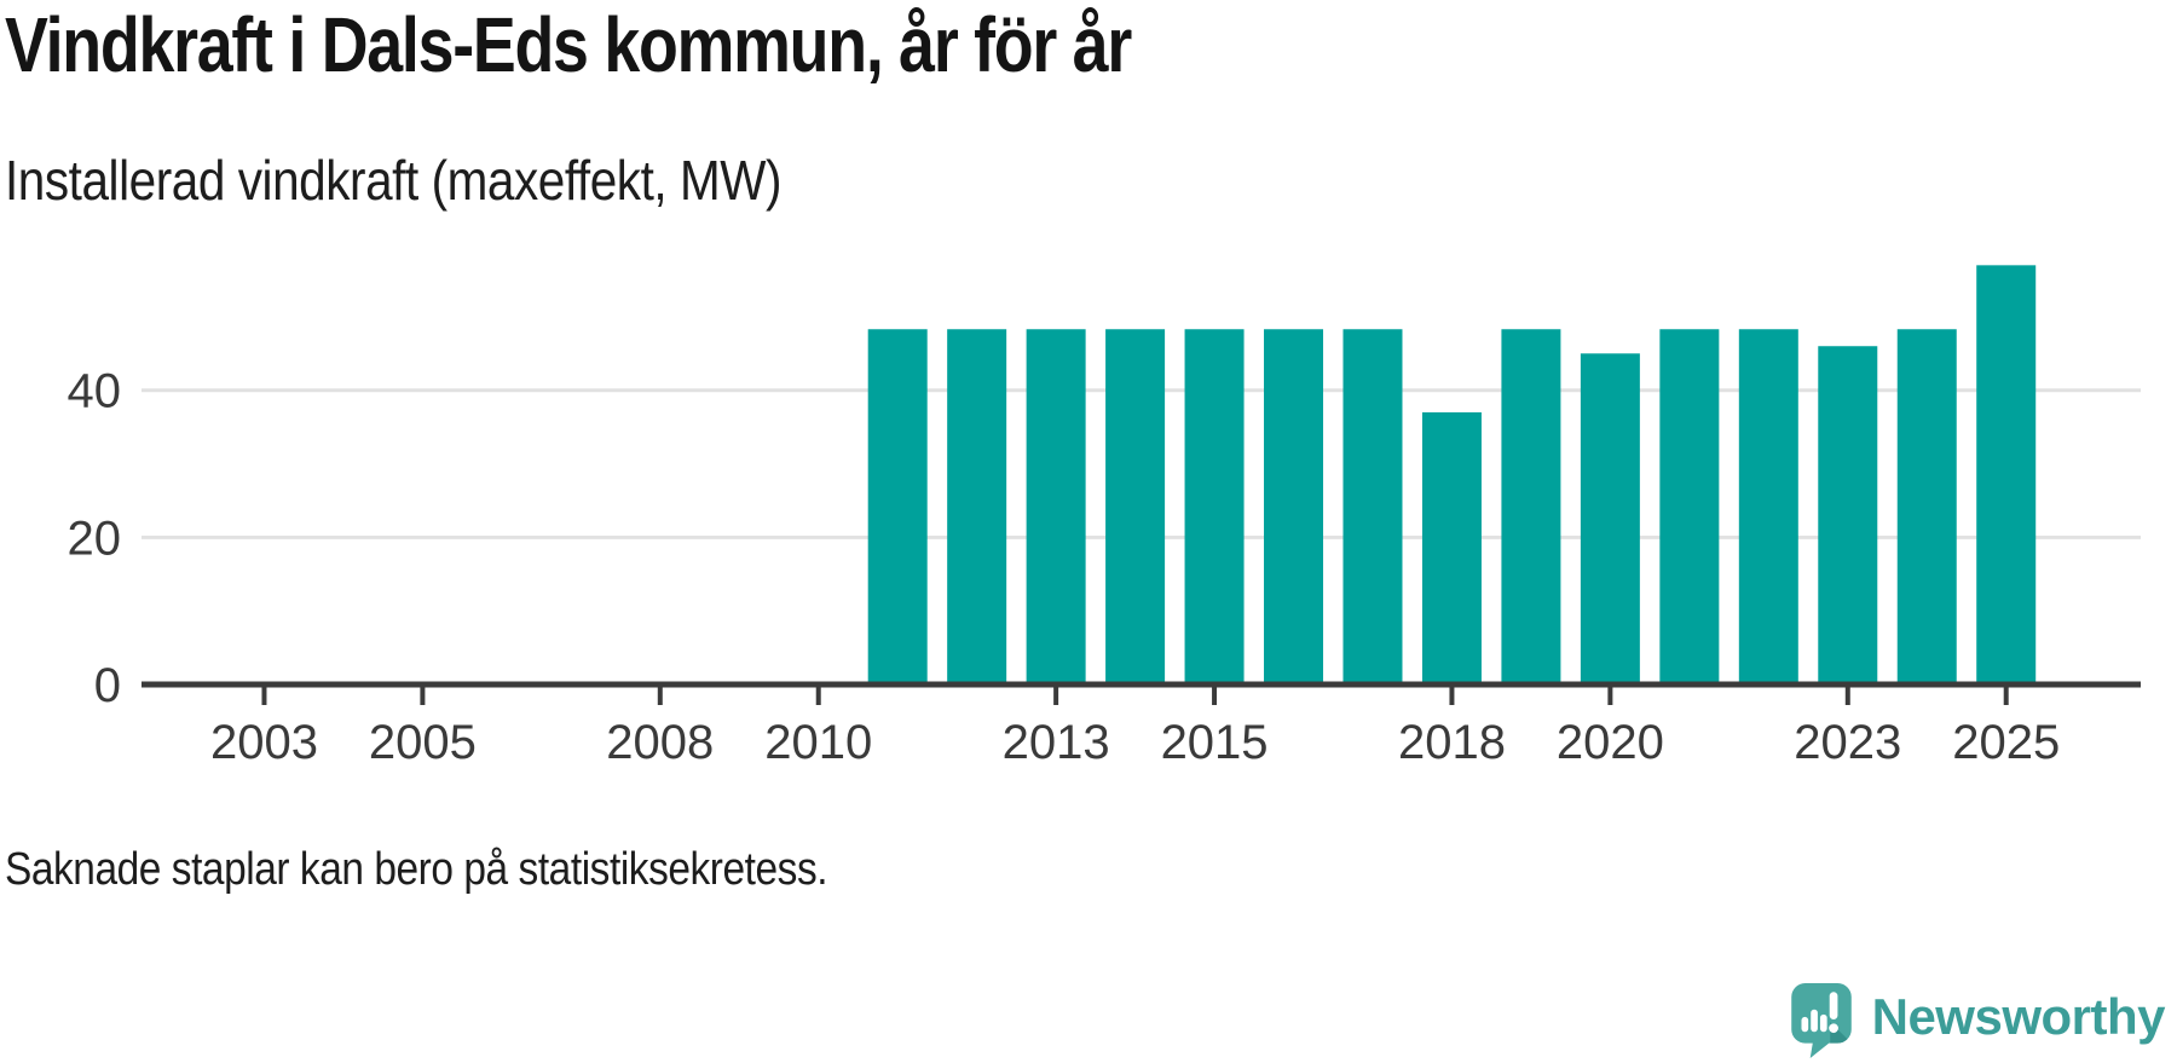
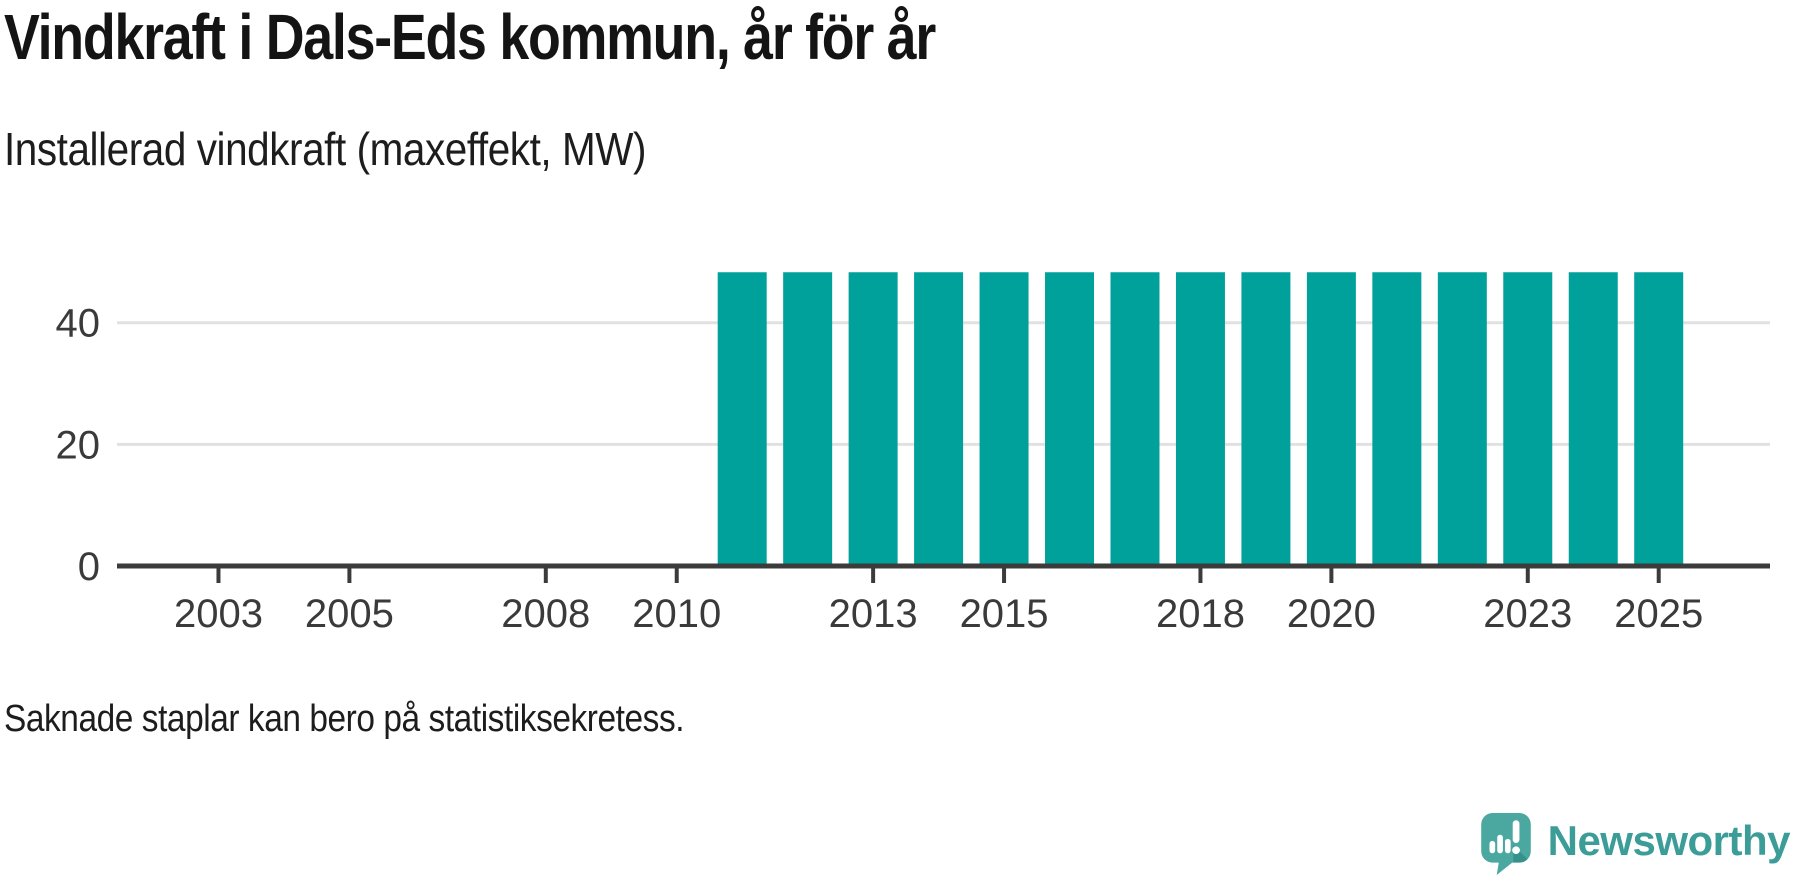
2018: 37 -> 48
2020: 45 -> 48
2023: 46 -> 48
2025: 57 -> 48
